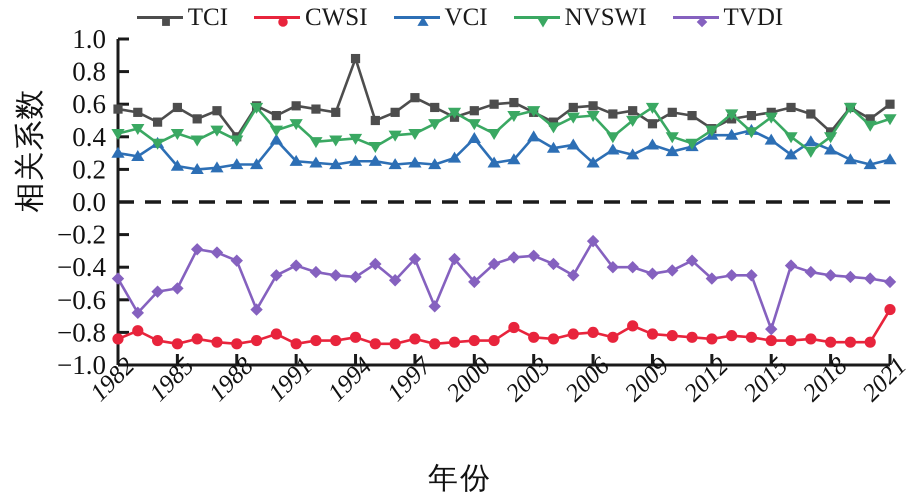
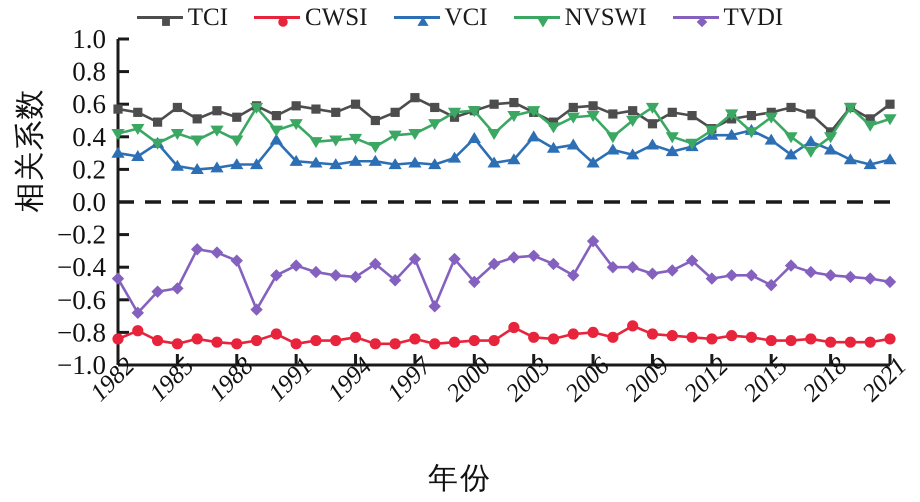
TCI/1988: 0.40 -> 0.52
TCI/1994: 0.88 -> 0.60
NVSWI/2000: 0.48 -> 0.56
TVDI/2015: -0.78 -> -0.51
CWSI/2021: -0.66 -> -0.84
